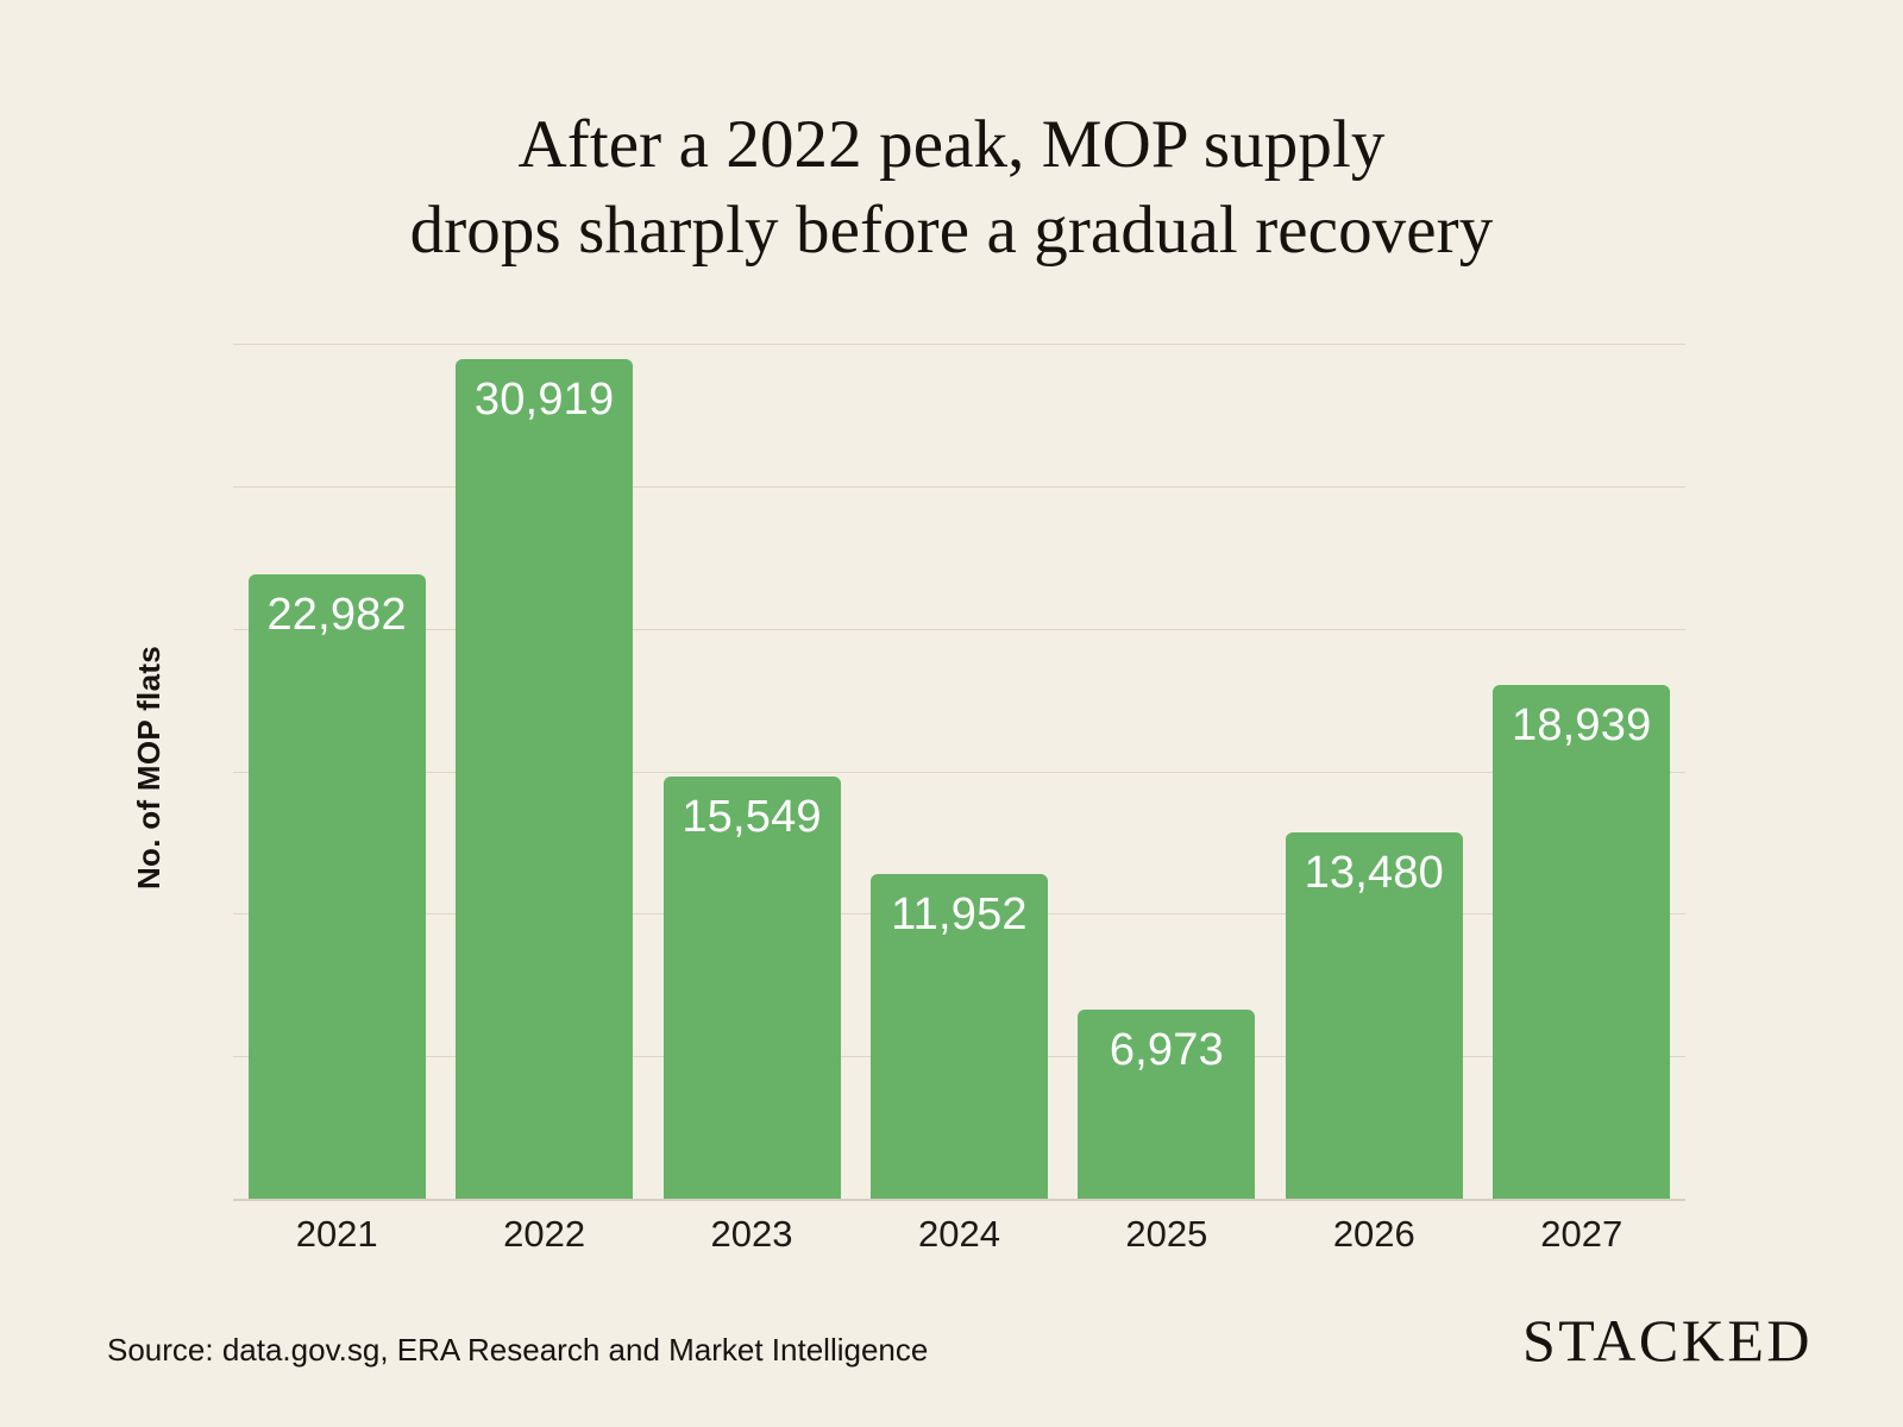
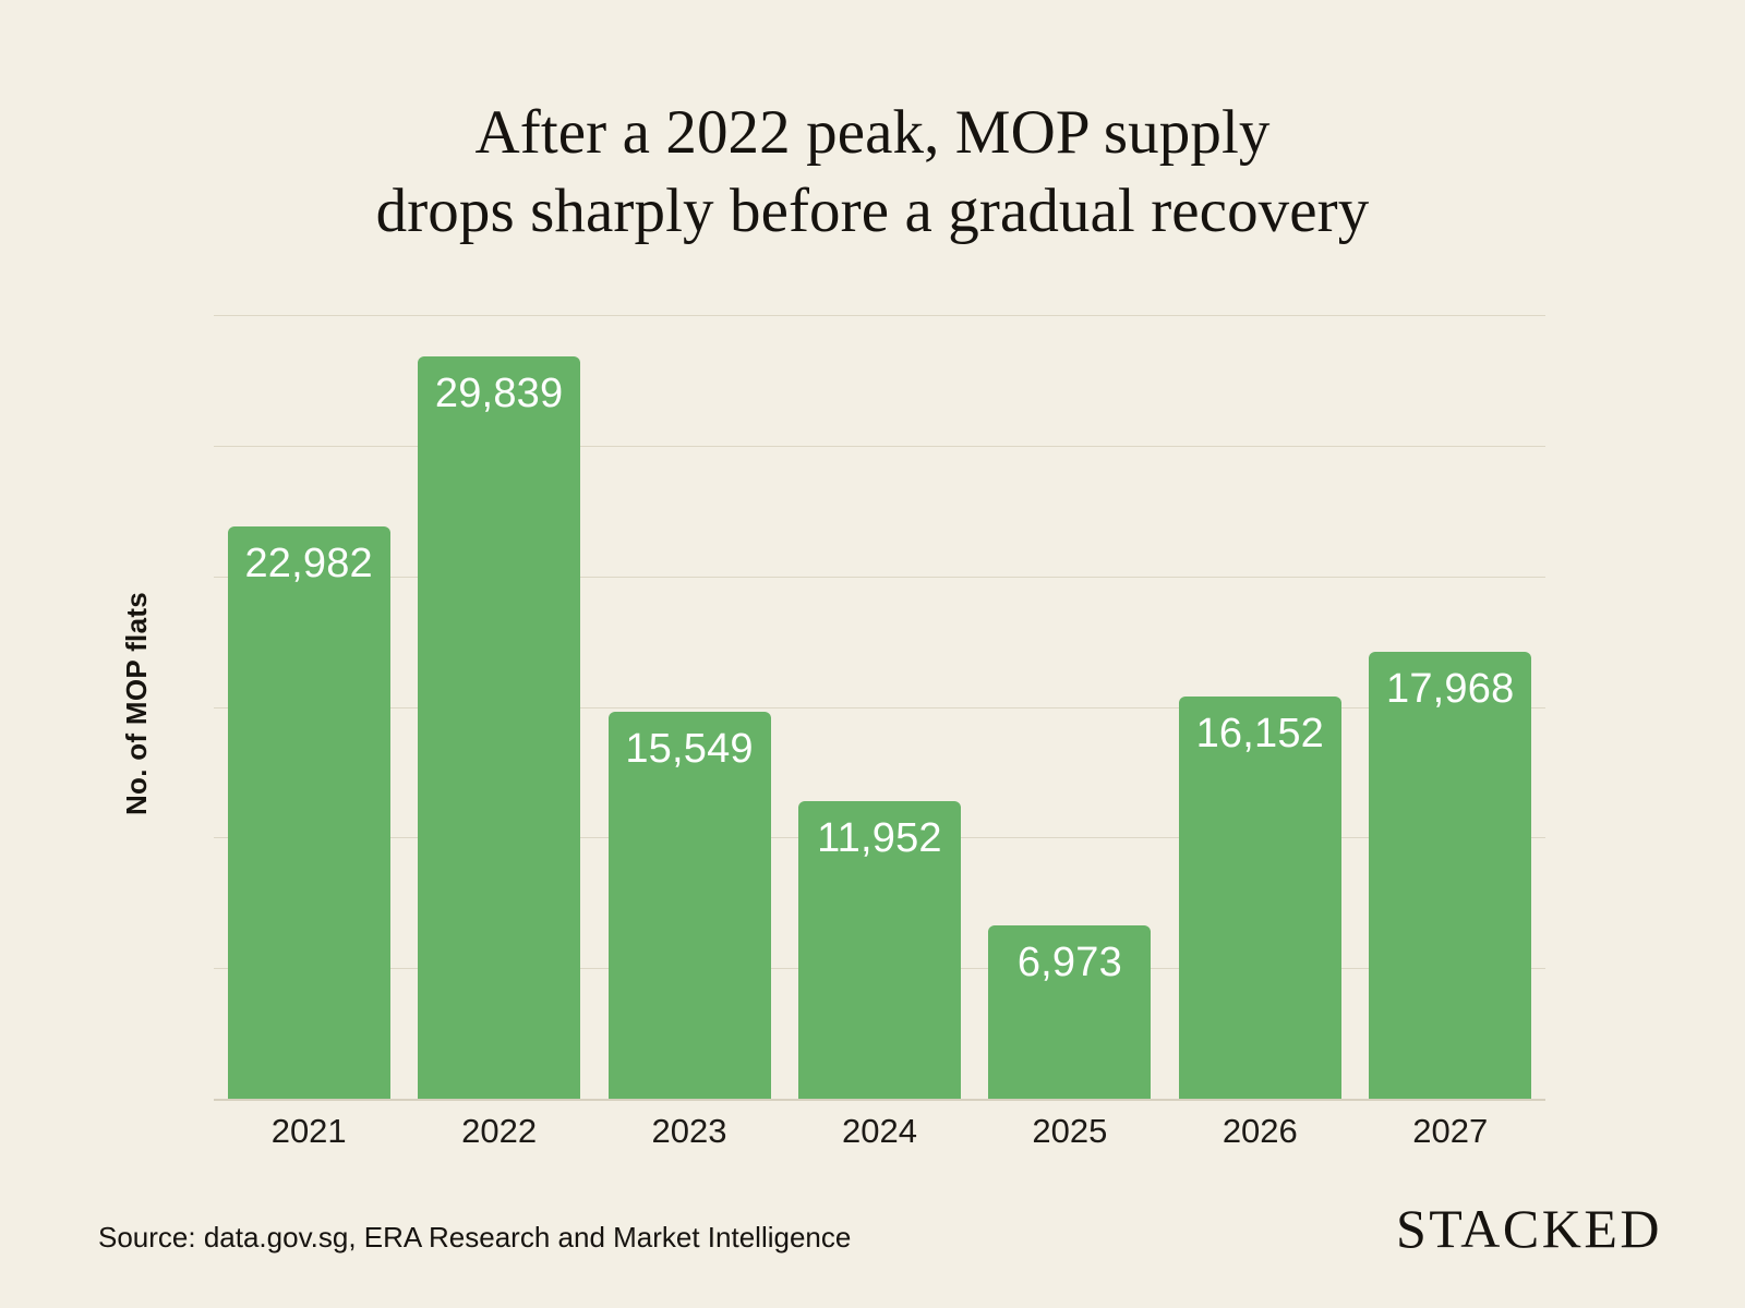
2022: 30,919 -> 29,839
2026: 13,480 -> 16,152
2027: 18,939 -> 17,968
